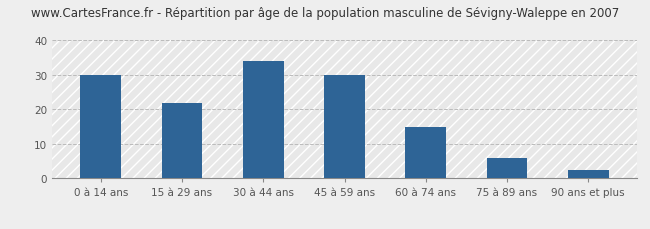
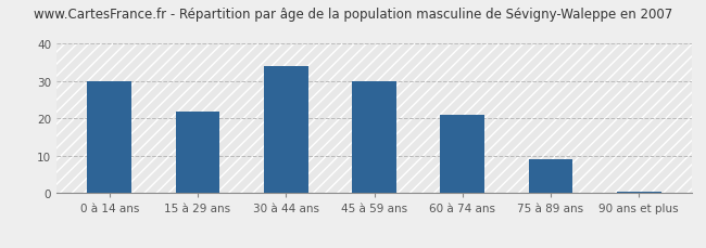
60 à 74 ans: 15.0 -> 21.0
75 à 89 ans: 6.0 -> 9.0
90 ans et plus: 2.5 -> 0.5
